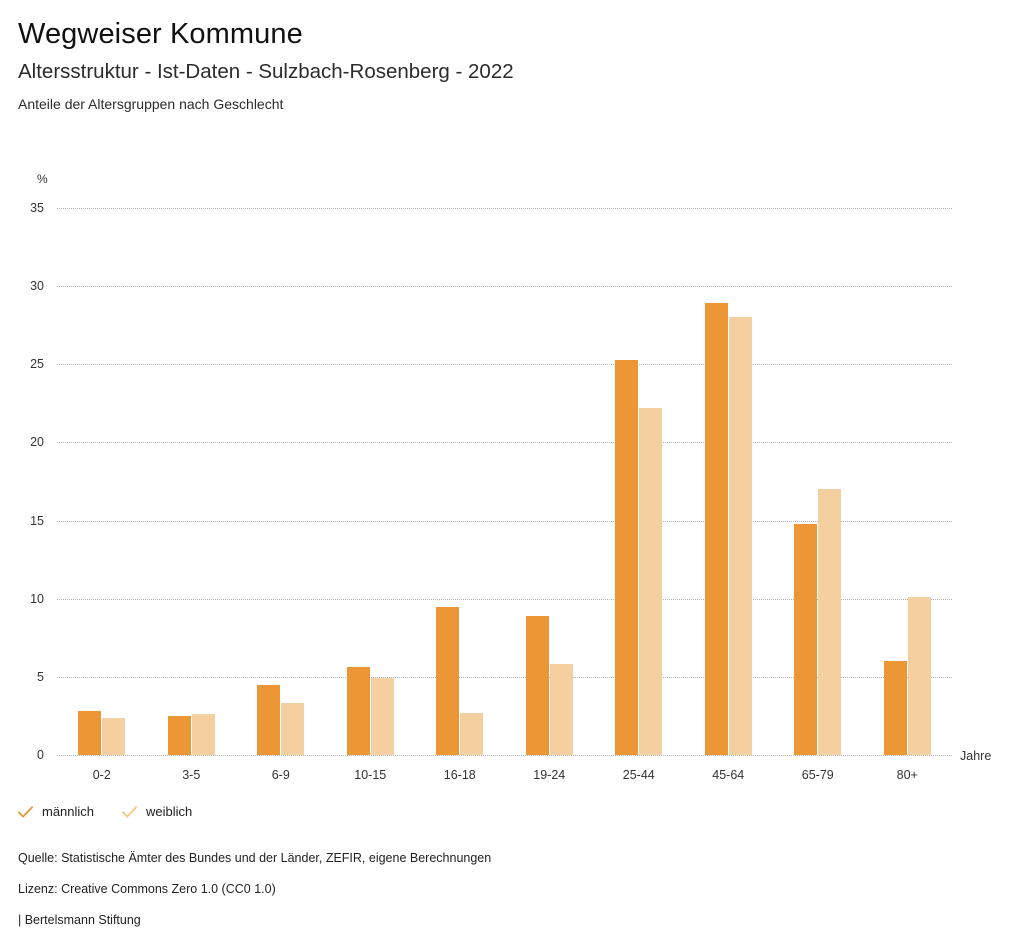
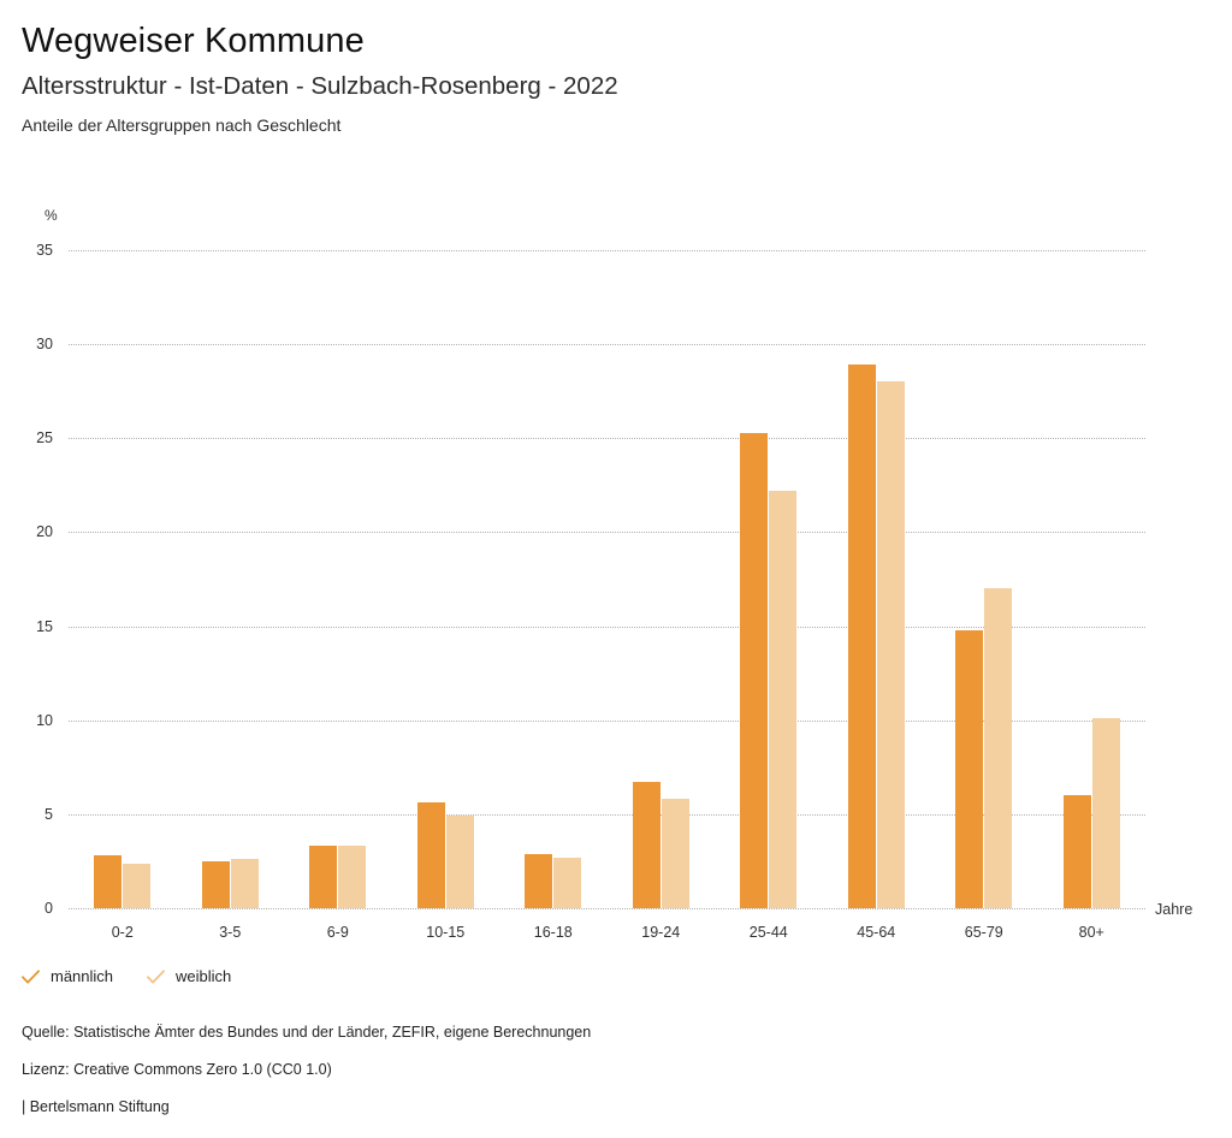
männlich/6-9: 4.5 -> 3.3
männlich/16-18: 9.5 -> 2.9
männlich/19-24: 8.9 -> 6.7
